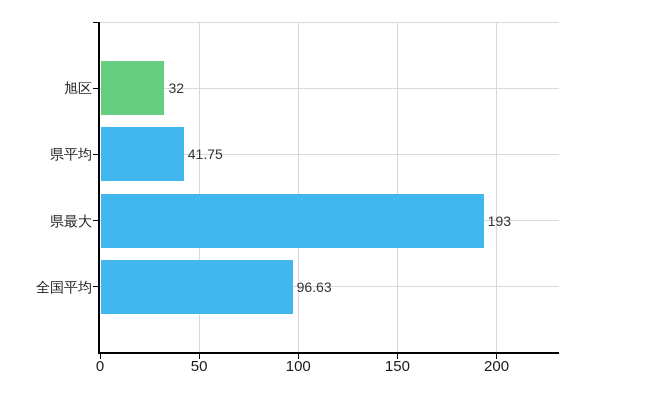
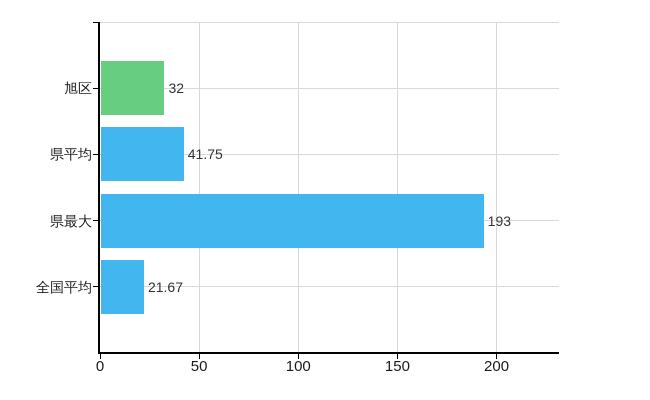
全国平均: 96.63 -> 21.67
